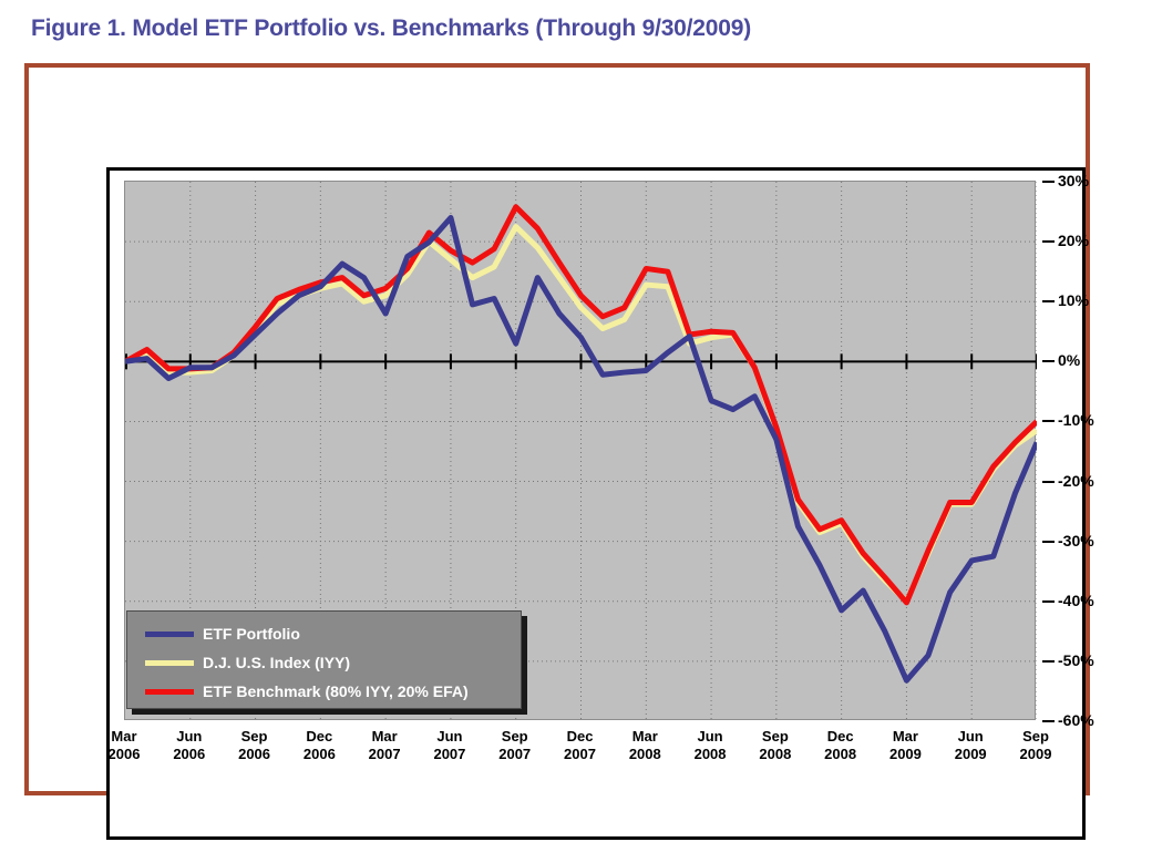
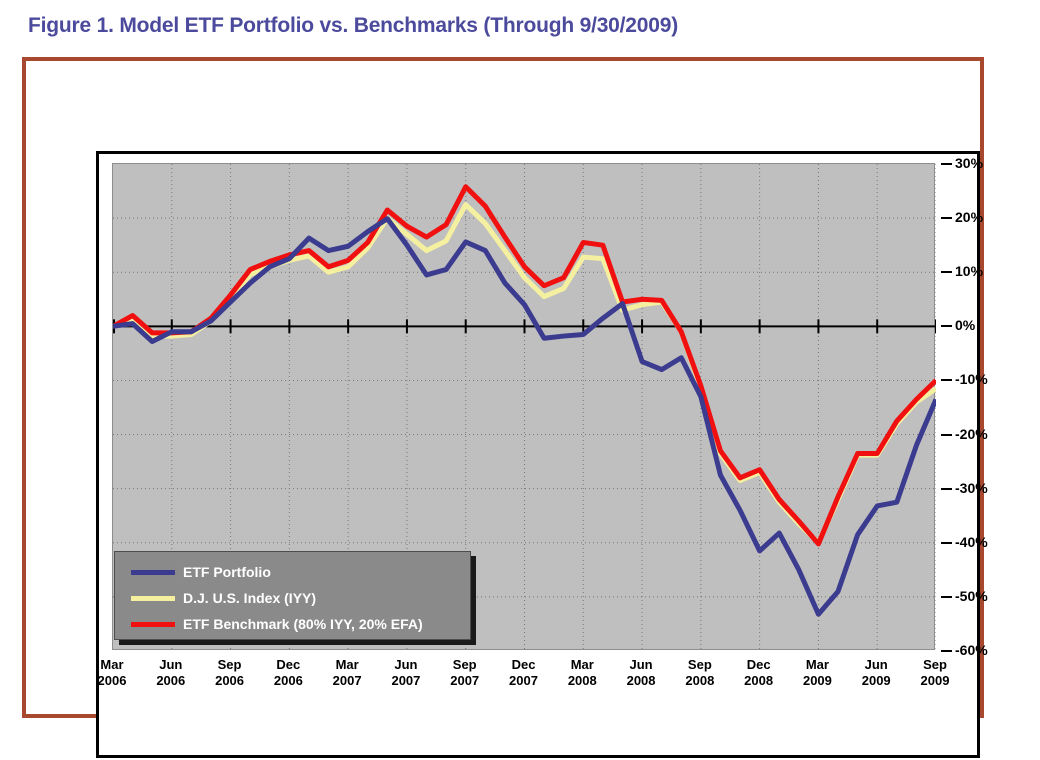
ETF Portfolio/Mar 2007: 8% -> 15%
ETF Portfolio/Jun 2007: 24% -> 15%
ETF Portfolio/Sep 2007: 3% -> 16%
